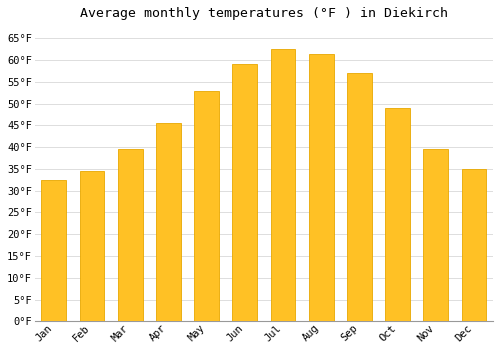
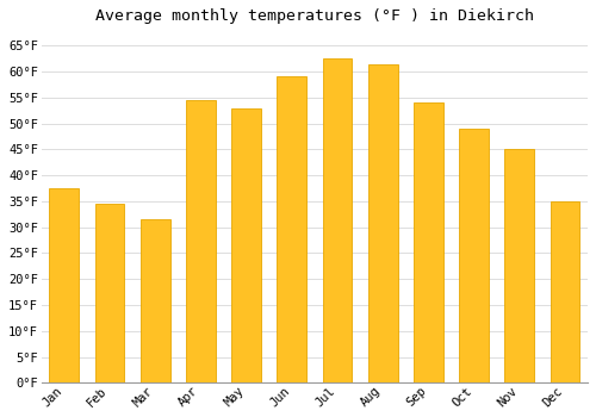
Jan: 32.5°F -> 37.5°F
Mar: 39.5°F -> 31.5°F
Apr: 45.5°F -> 54.5°F
Sep: 57.0°F -> 54.0°F
Nov: 39.5°F -> 45.0°F
